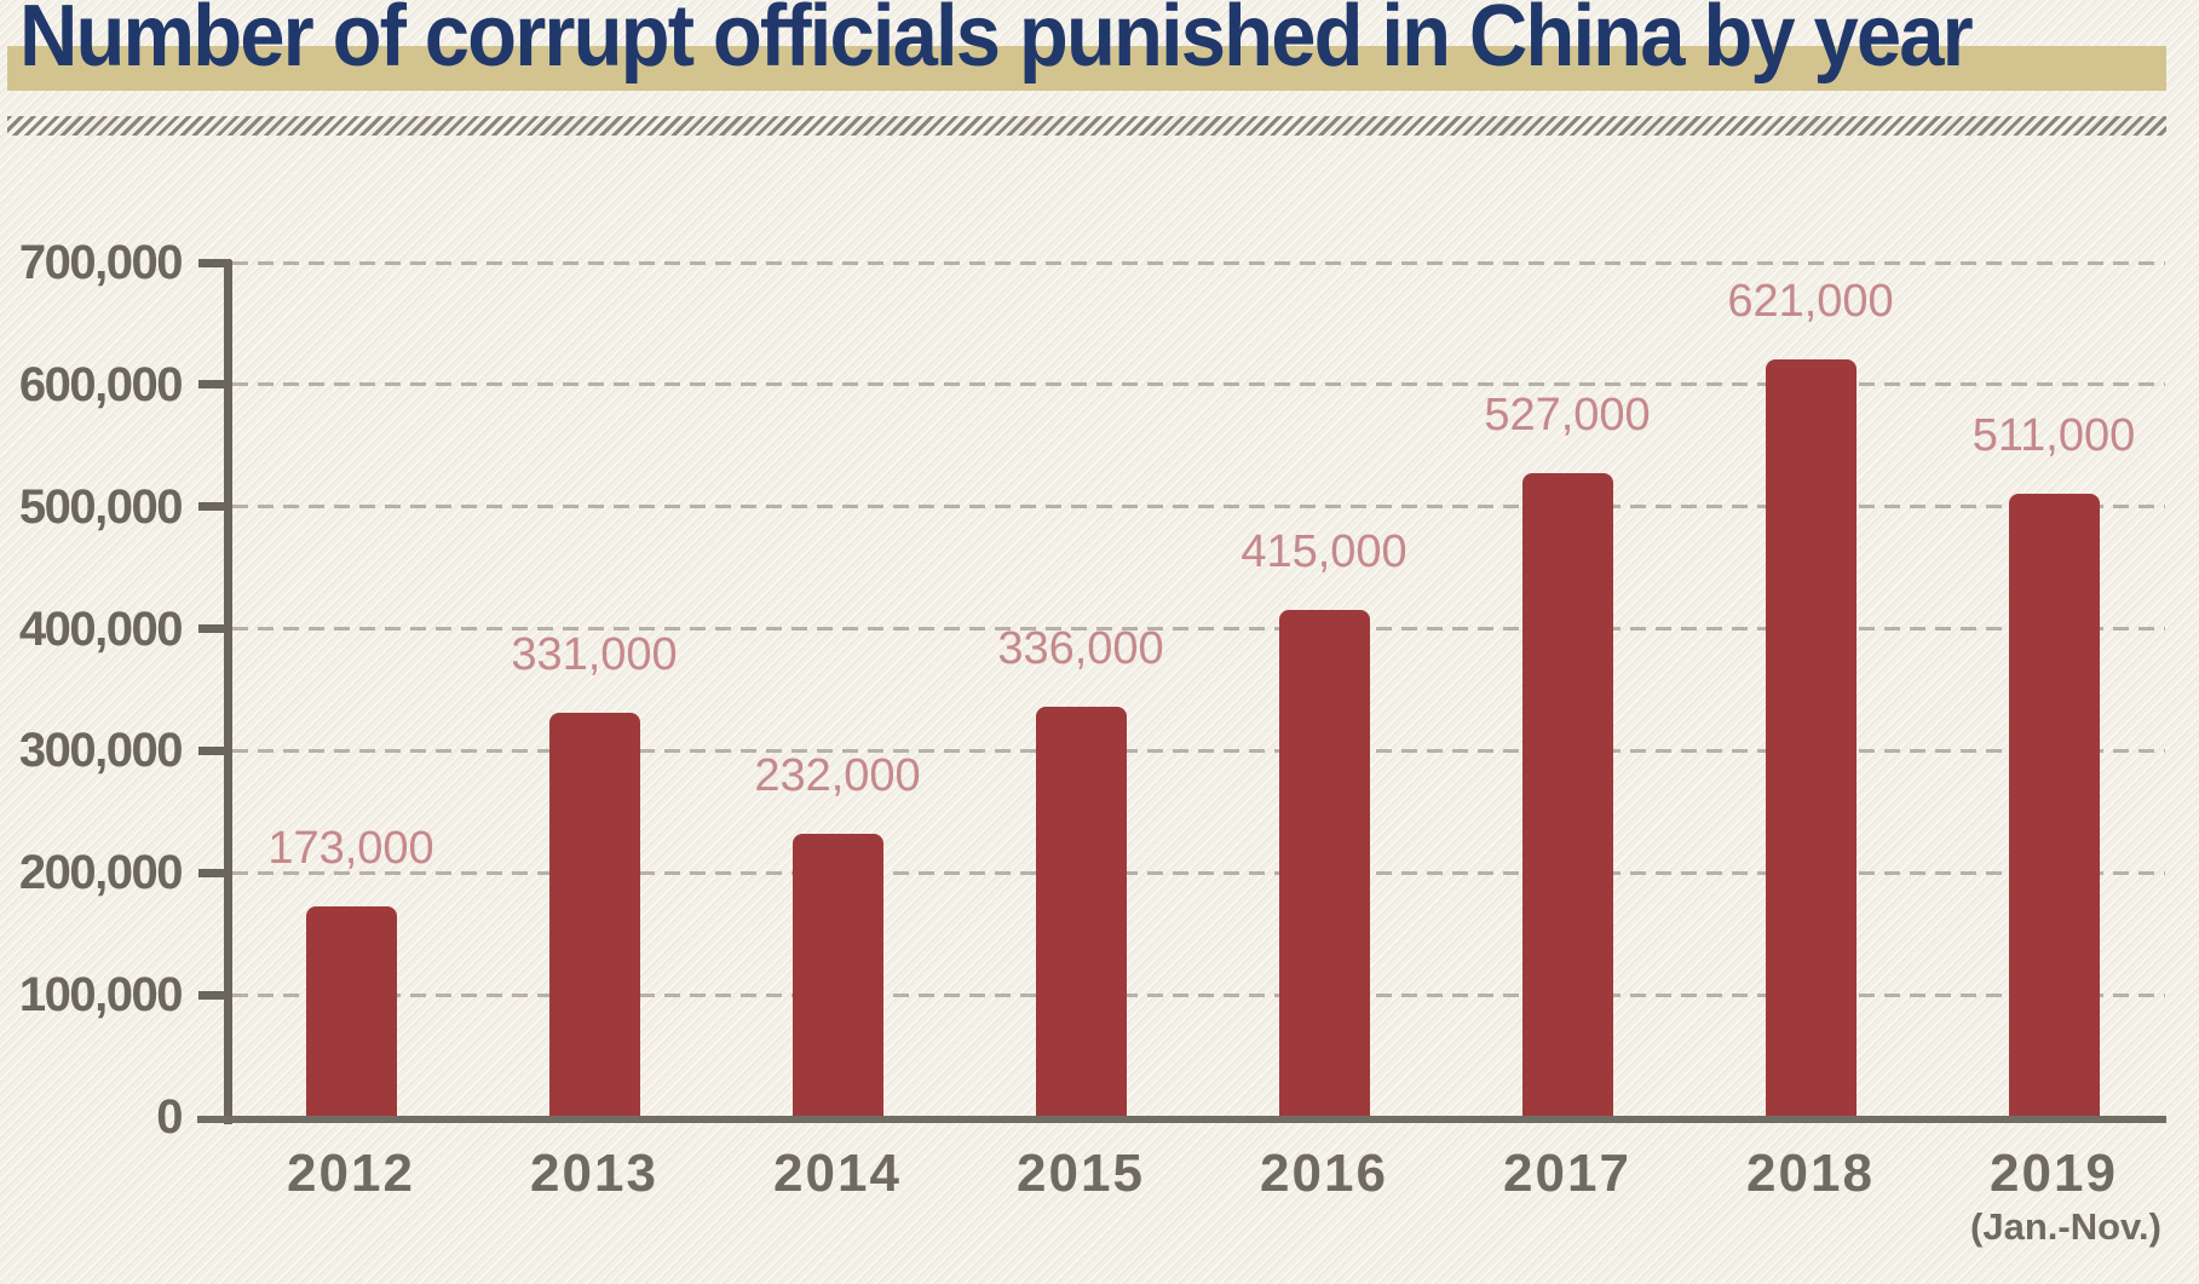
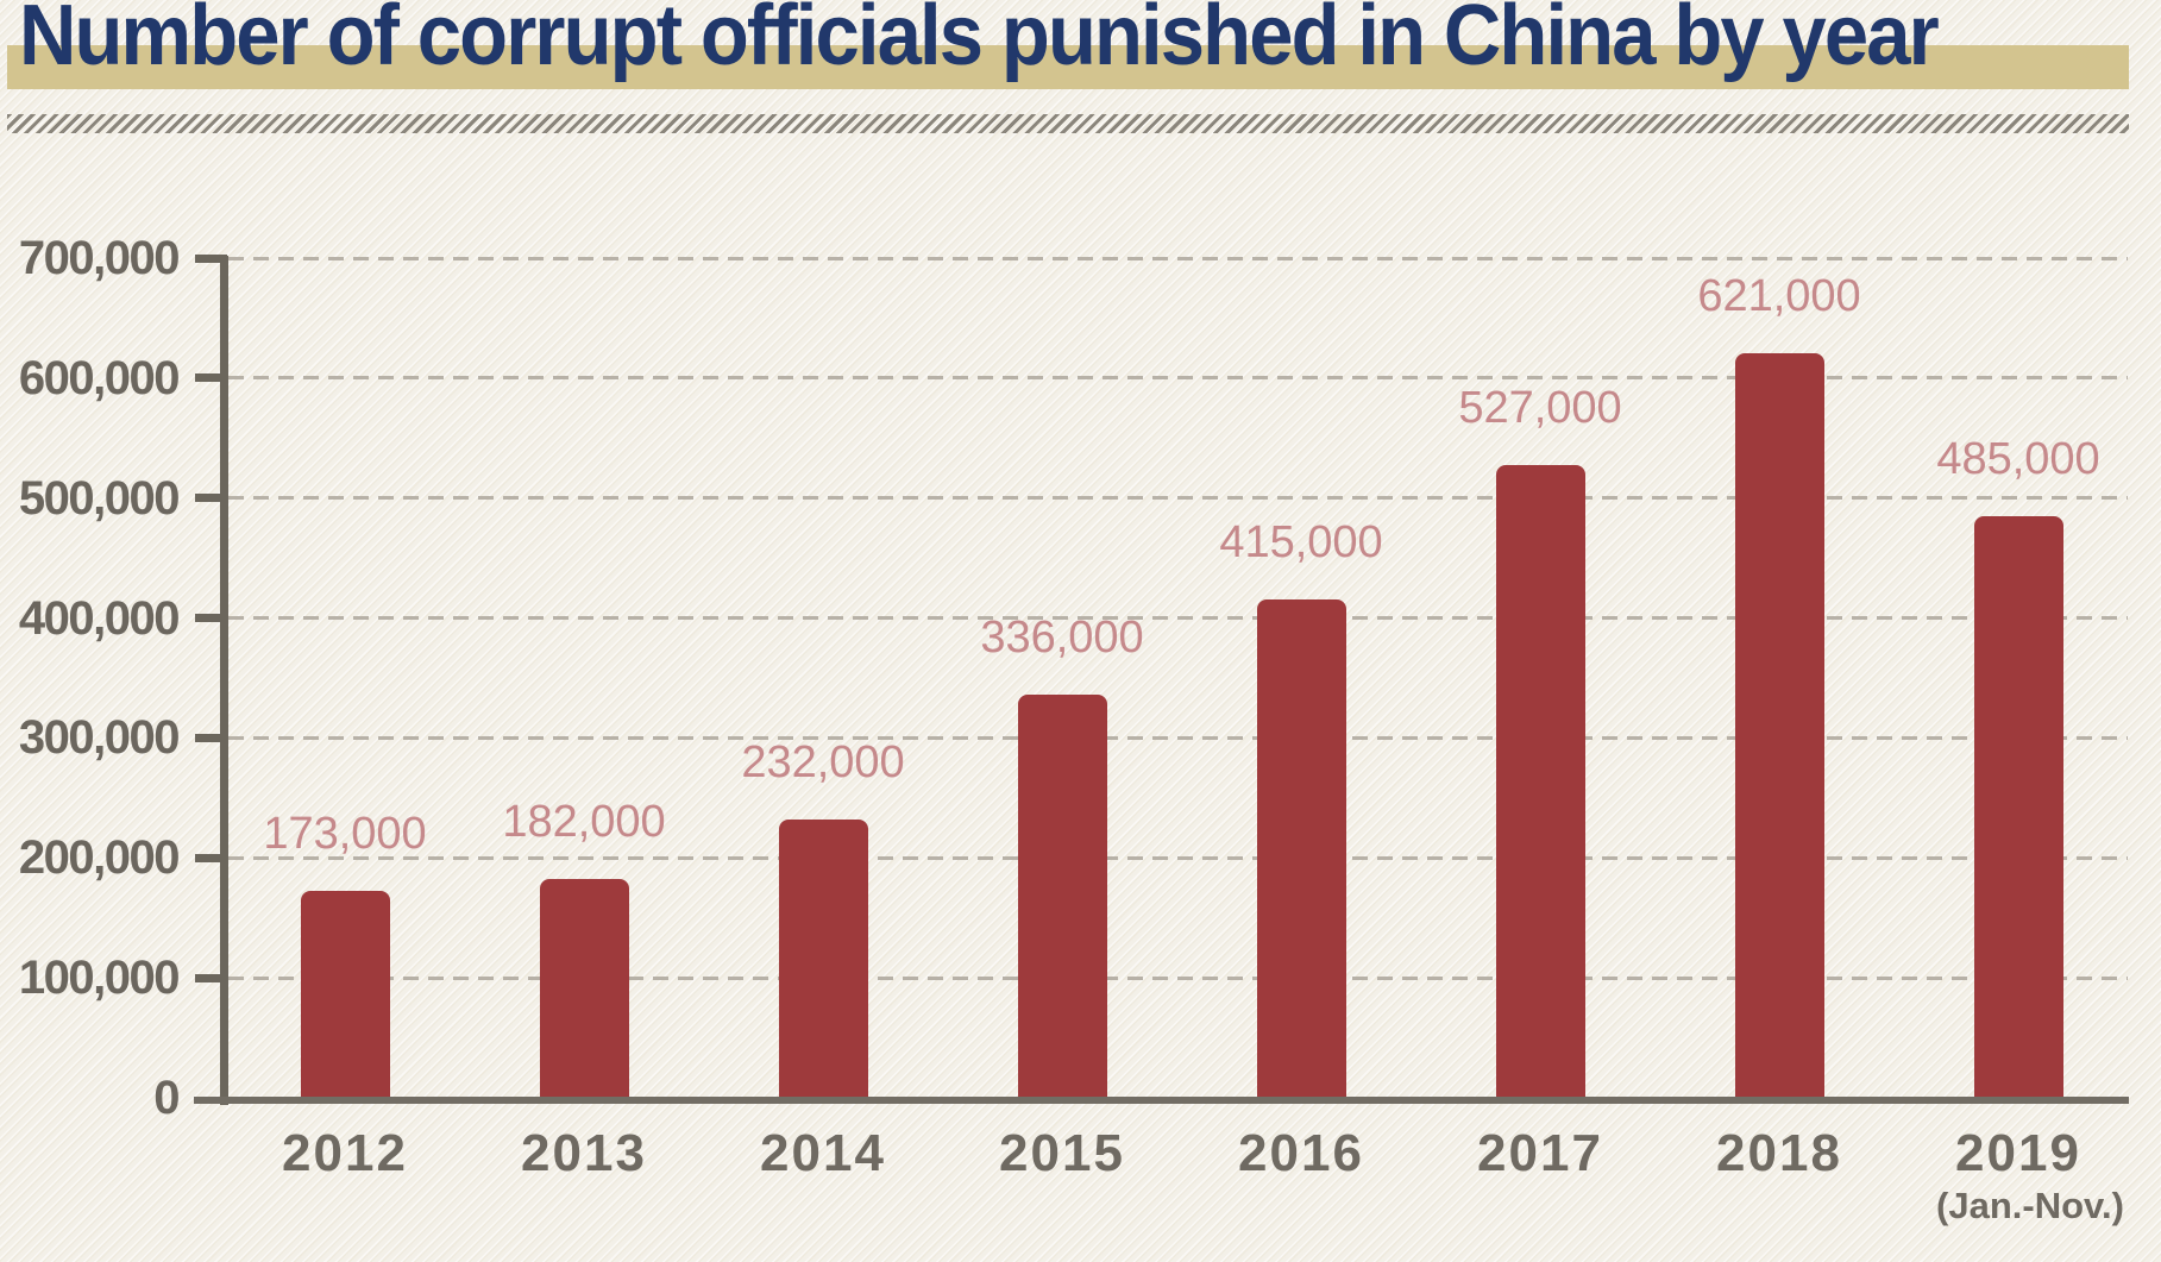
2013: 331,000 -> 182,000
2019: 511,000 -> 485,000
